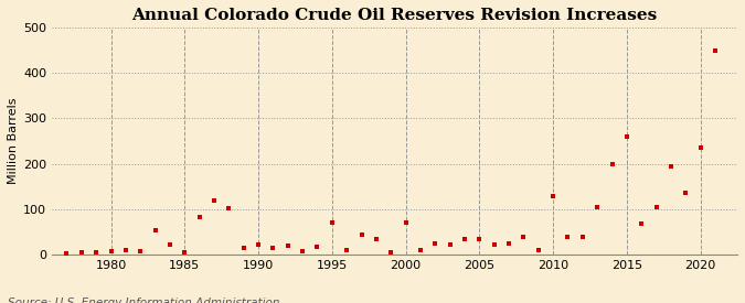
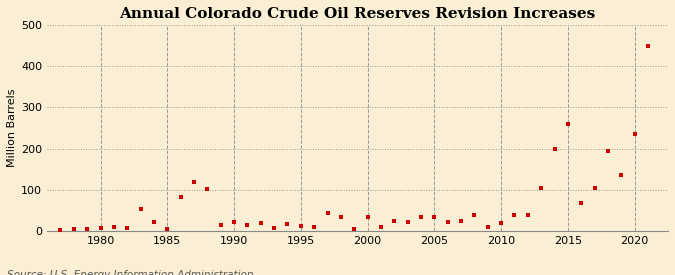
1995: 70 -> 12
2000: 70 -> 35
2010: 130 -> 20
